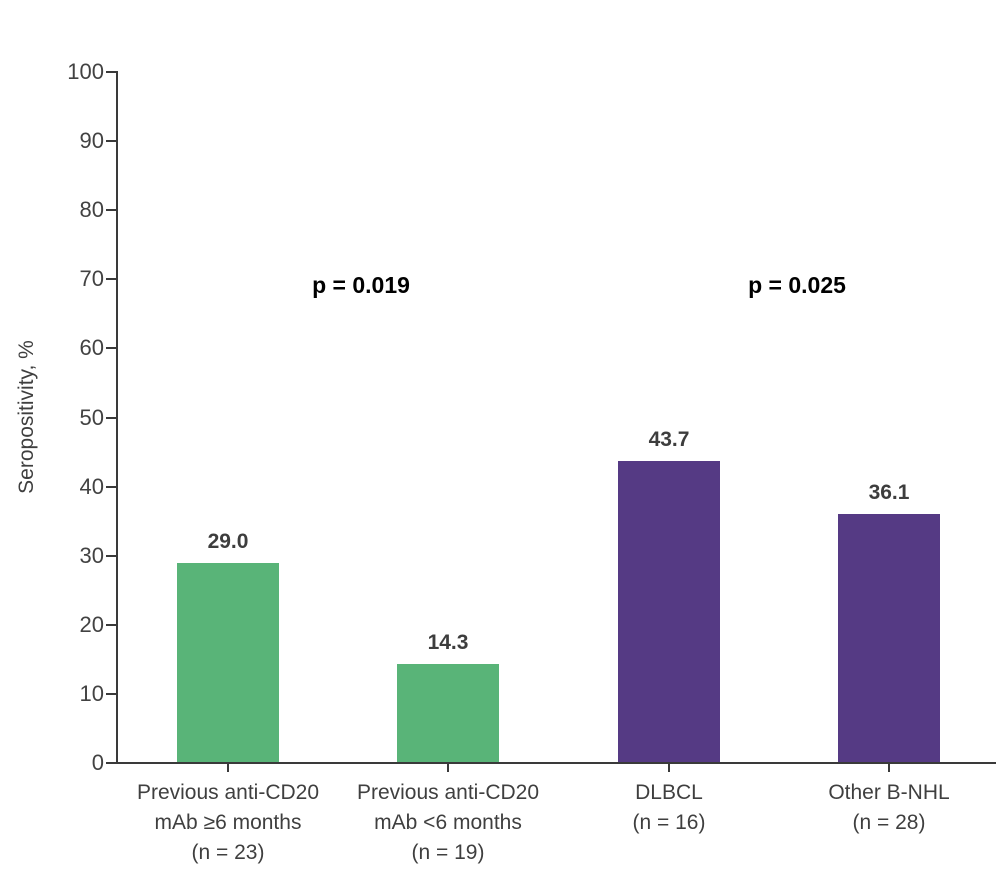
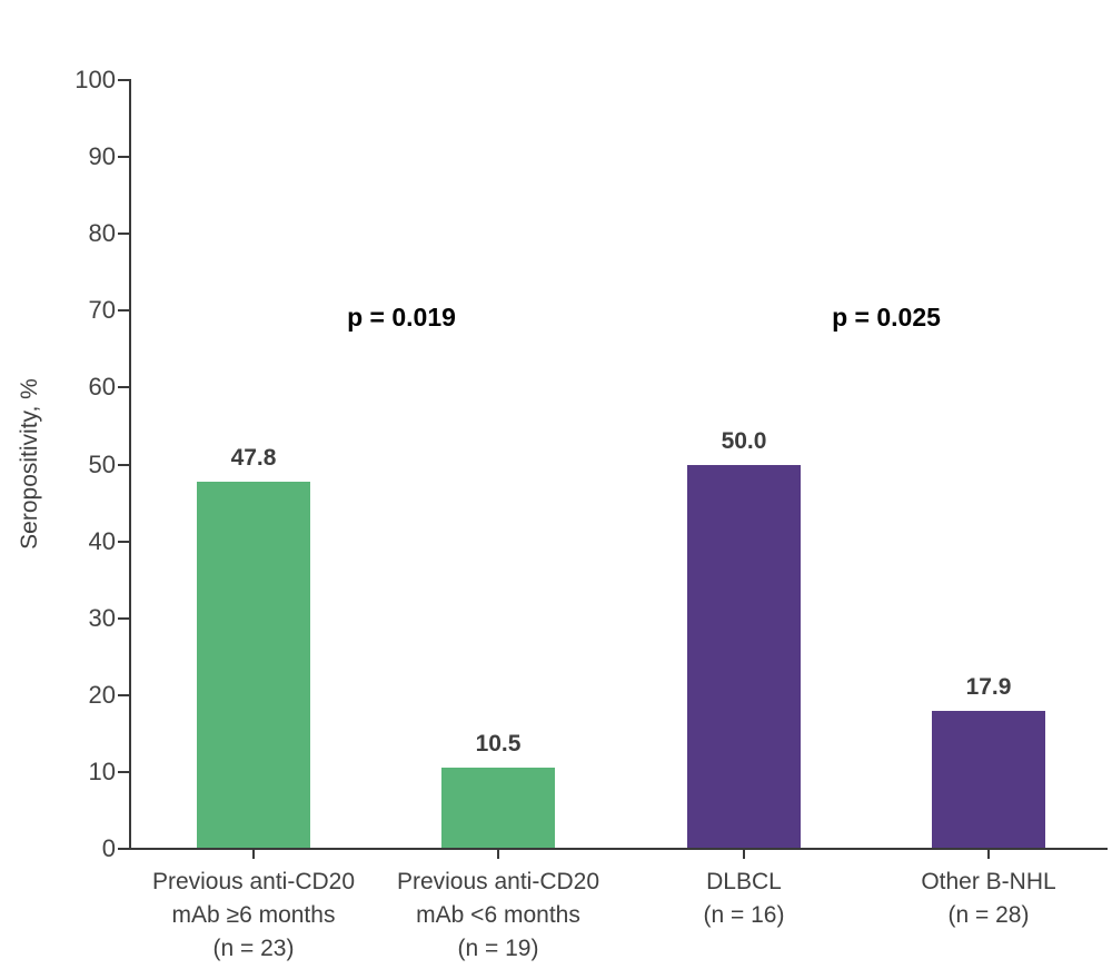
Previous anti-CD20 mAb ≥6 months (n = 23): 29.0 -> 47.8
Previous anti-CD20 mAb <6 months (n = 19): 14.3 -> 10.5
DLBCL (n = 16): 43.7 -> 50.0
Other B-NHL (n = 28): 36.1 -> 17.9
